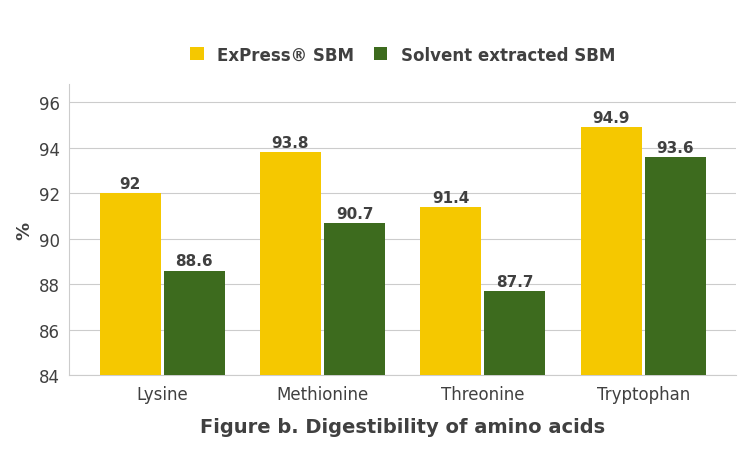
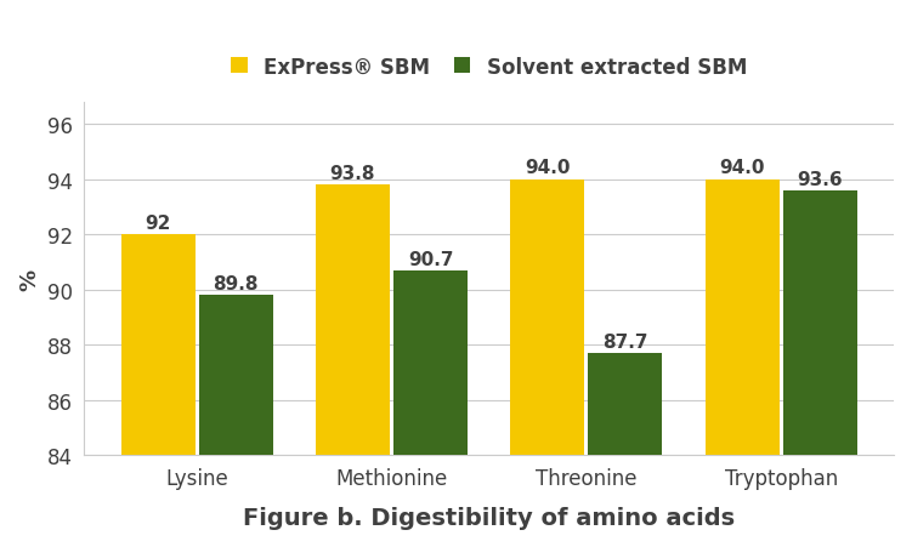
Solvent extracted SBM/Lysine: 88.6 -> 89.8
ExPress® SBM/Threonine: 91.4 -> 94.0
ExPress® SBM/Tryptophan: 94.9 -> 94.0
